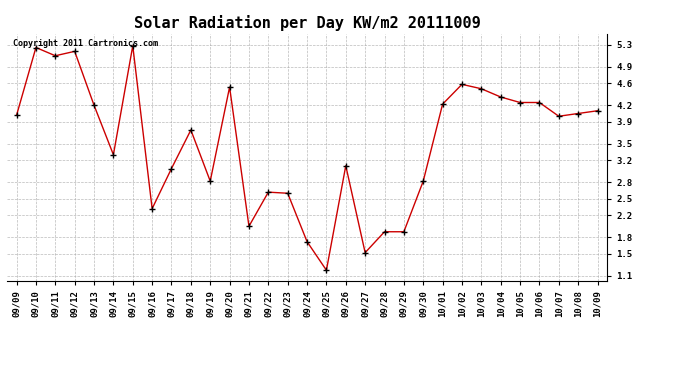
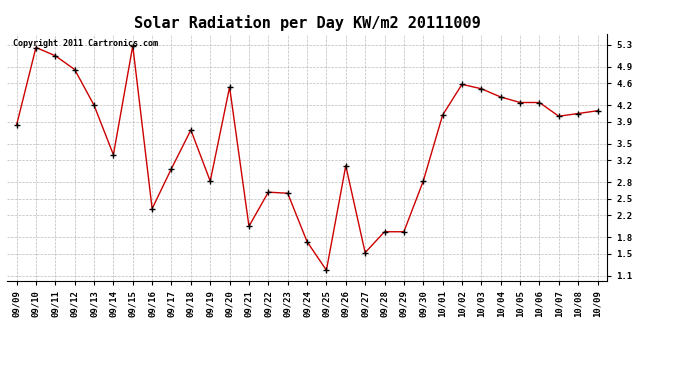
09/09: 4.02 -> 3.84
09/12: 5.18 -> 4.85
10/01: 4.22 -> 4.02
